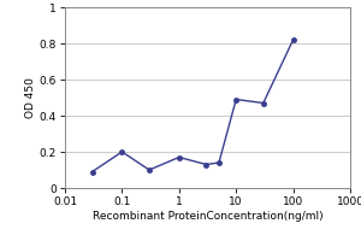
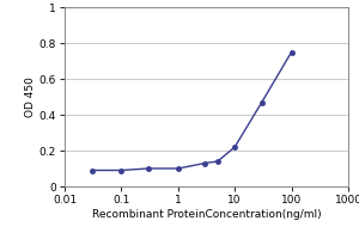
0.1: 0.20 -> 0.09
1: 0.17 -> 0.10
10: 0.49 -> 0.22
100: 0.82 -> 0.75
